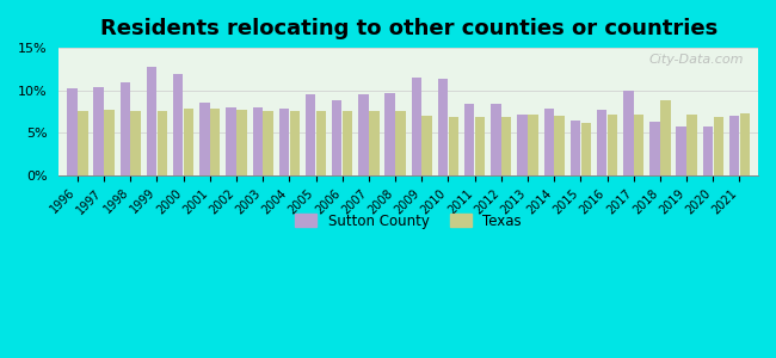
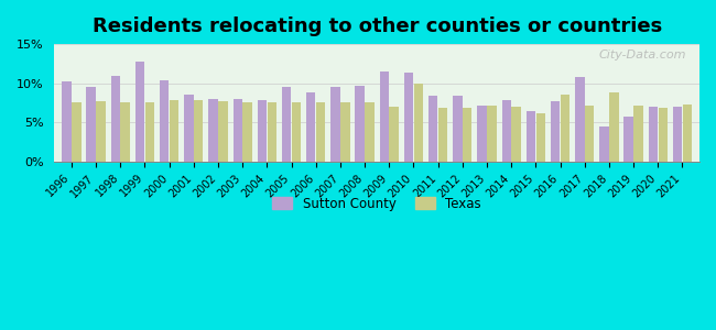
Sutton County/1997: 10.4% -> 9.6%
Sutton County/2000: 11.9% -> 10.4%
Texas/2010: 6.8% -> 10.0%
Texas/2016: 7.1% -> 8.6%
Sutton County/2017: 9.9% -> 10.8%
Sutton County/2018: 6.3% -> 4.4%
Sutton County/2020: 5.8% -> 7.0%
